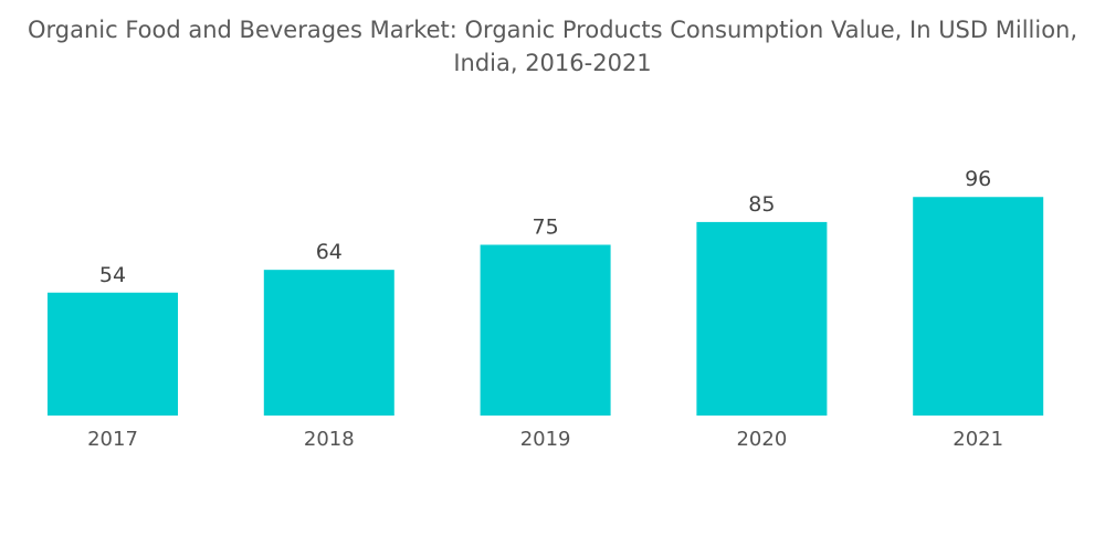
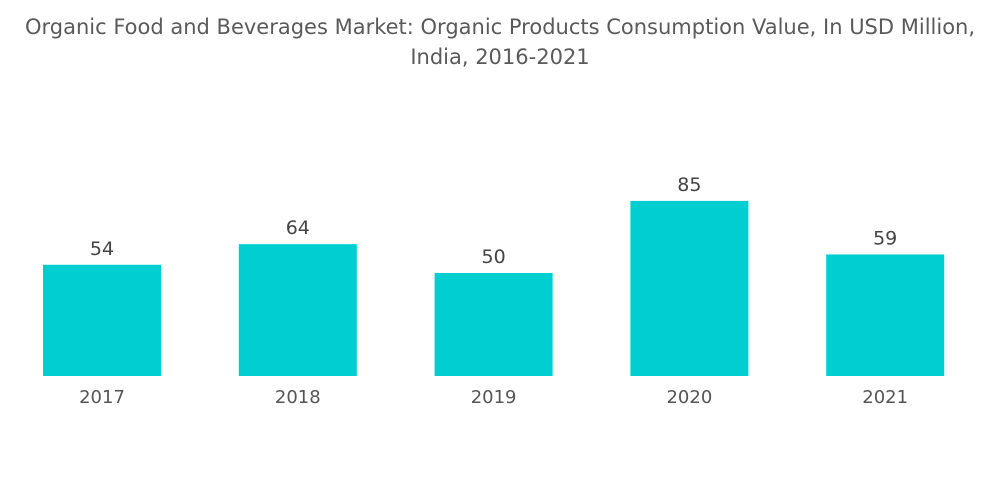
2019: 75 -> 50
2021: 96 -> 59
